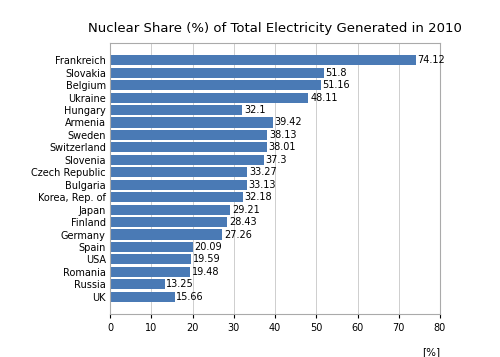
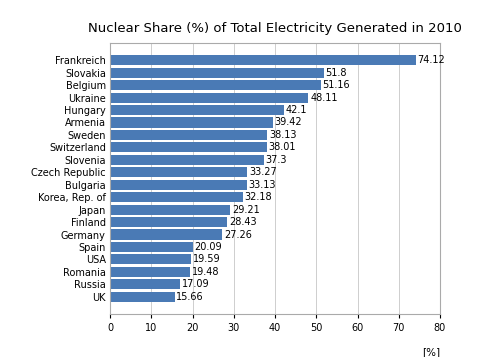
Hungary: 32.1 -> 42.1
Russia: 13.25 -> 17.09
